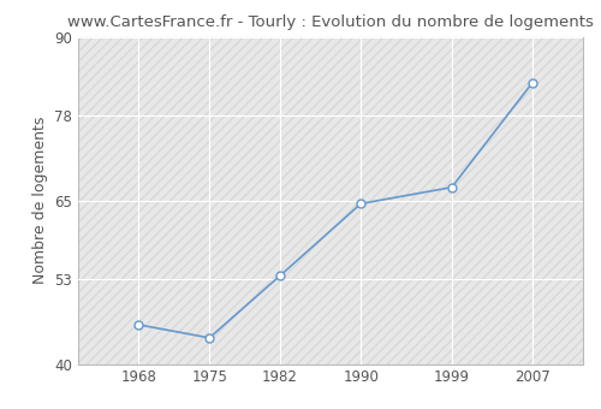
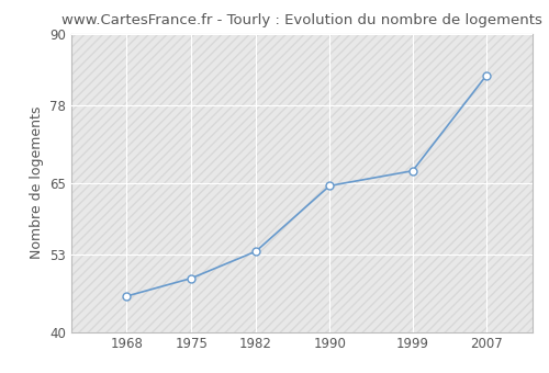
1975: 44.0 -> 49.0
